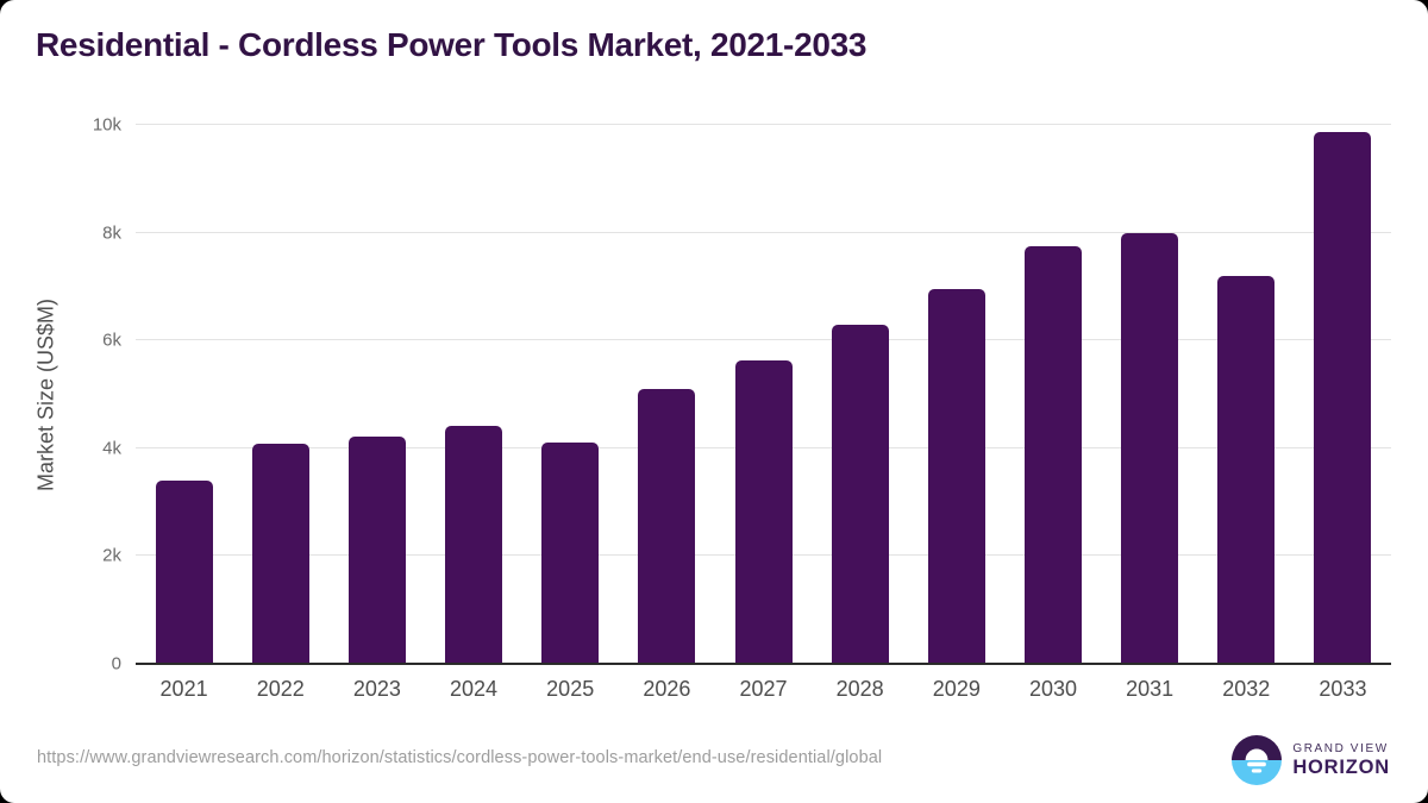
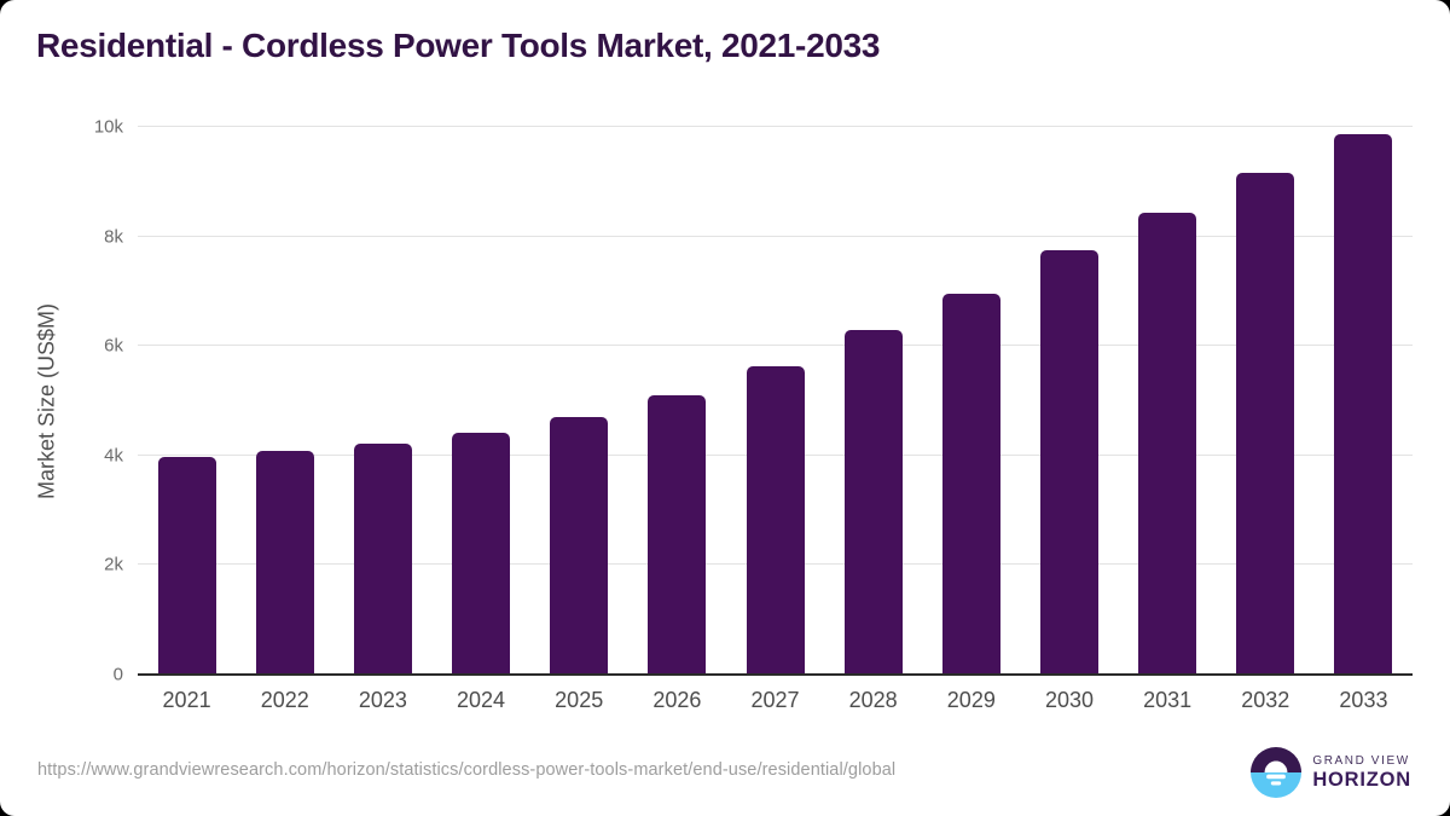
2021: 3.4k -> 4.0k
2025: 4.1k -> 4.7k
2031: 8.0k -> 8.4k
2032: 7.2k -> 9.2k
